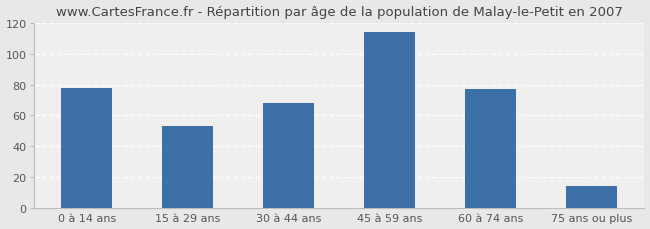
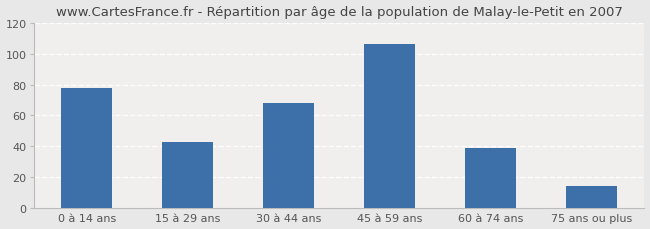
15 à 29 ans: 53 -> 43
45 à 59 ans: 114 -> 106
60 à 74 ans: 77 -> 39
